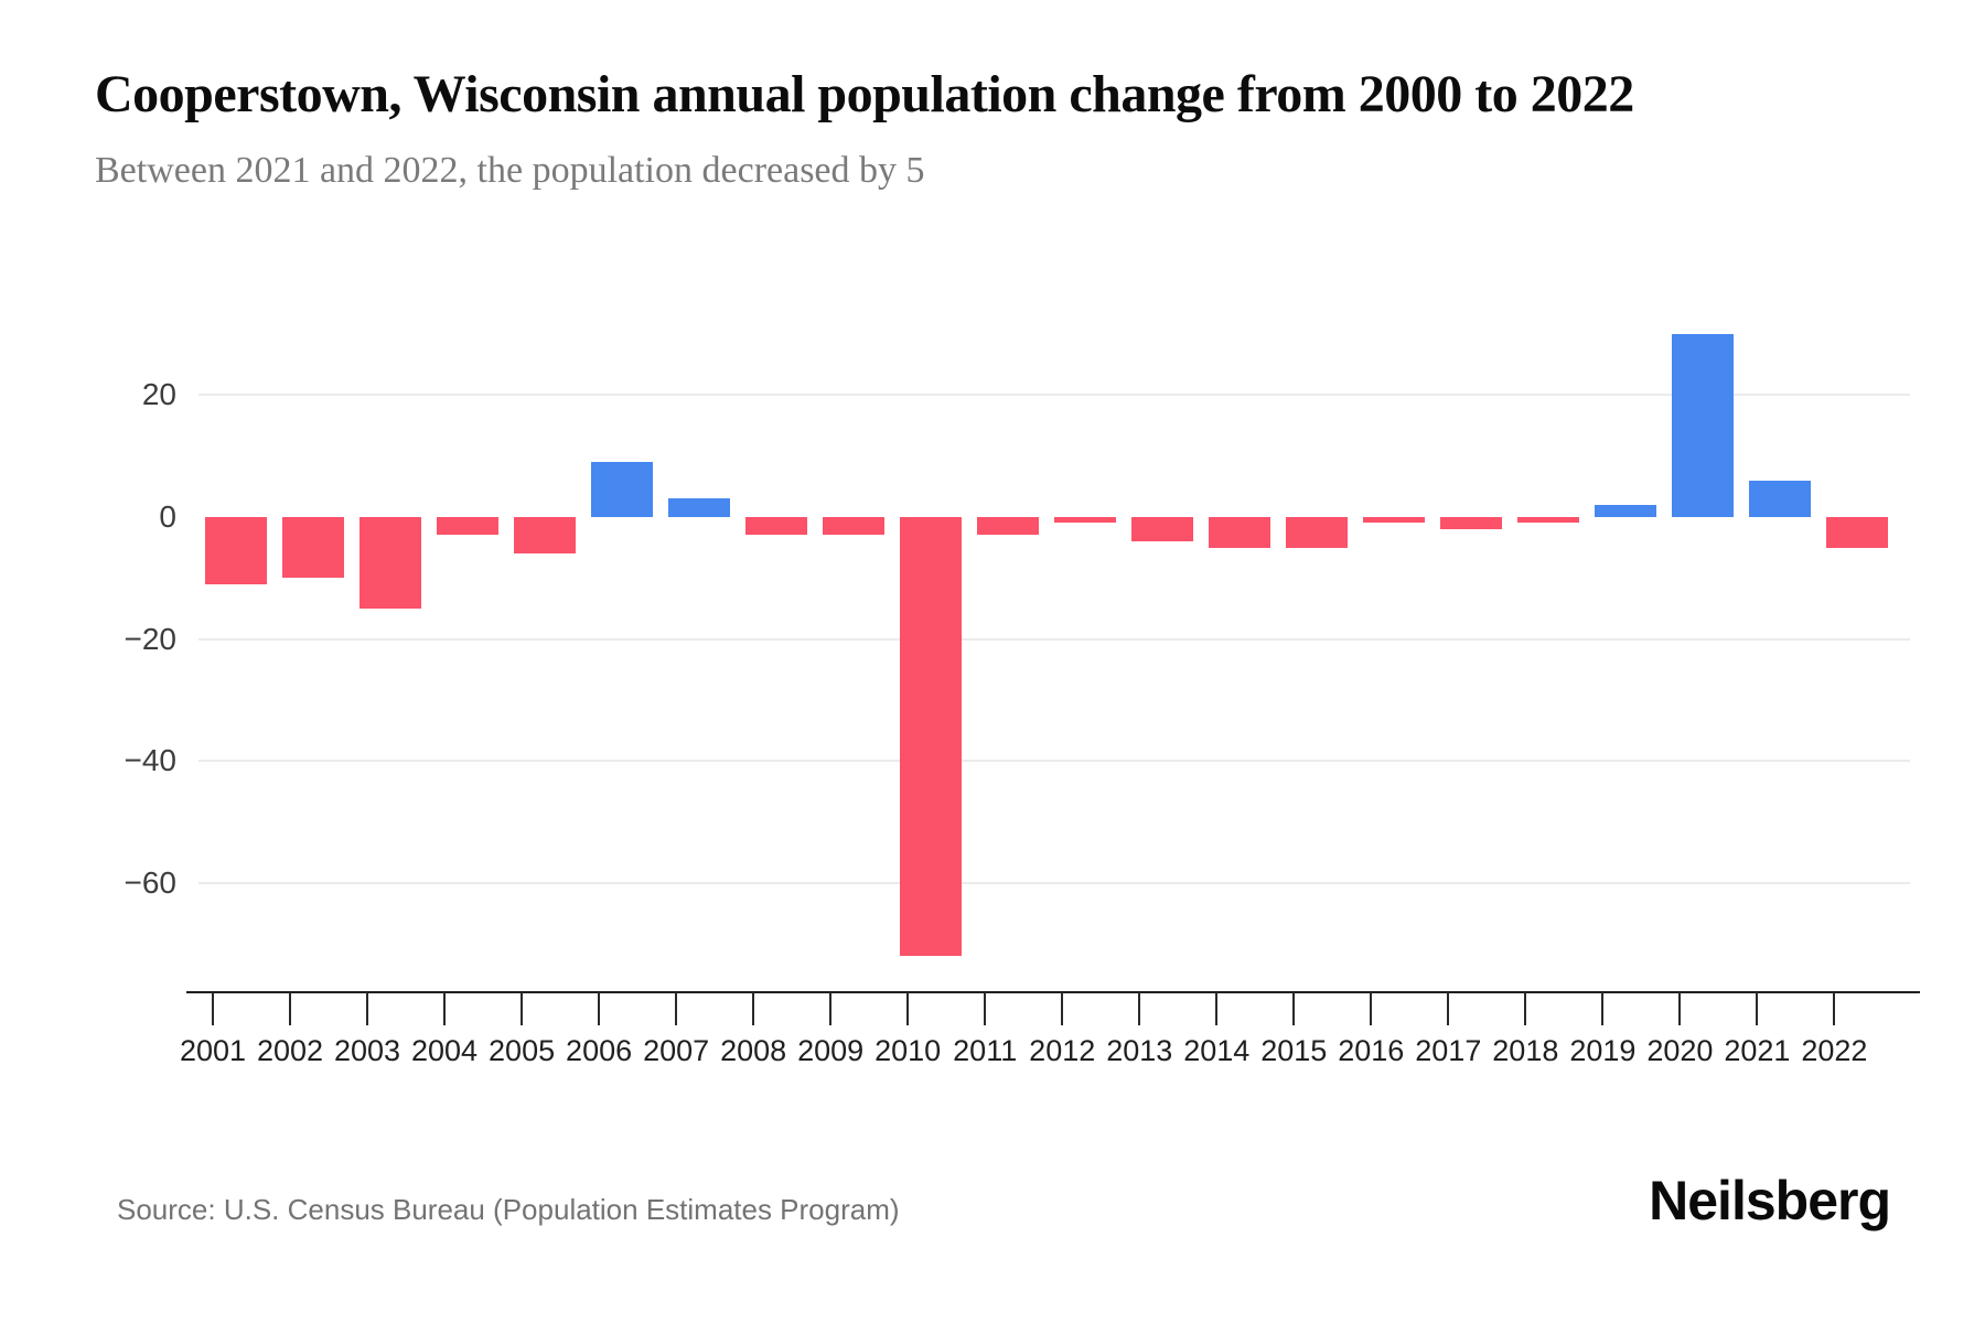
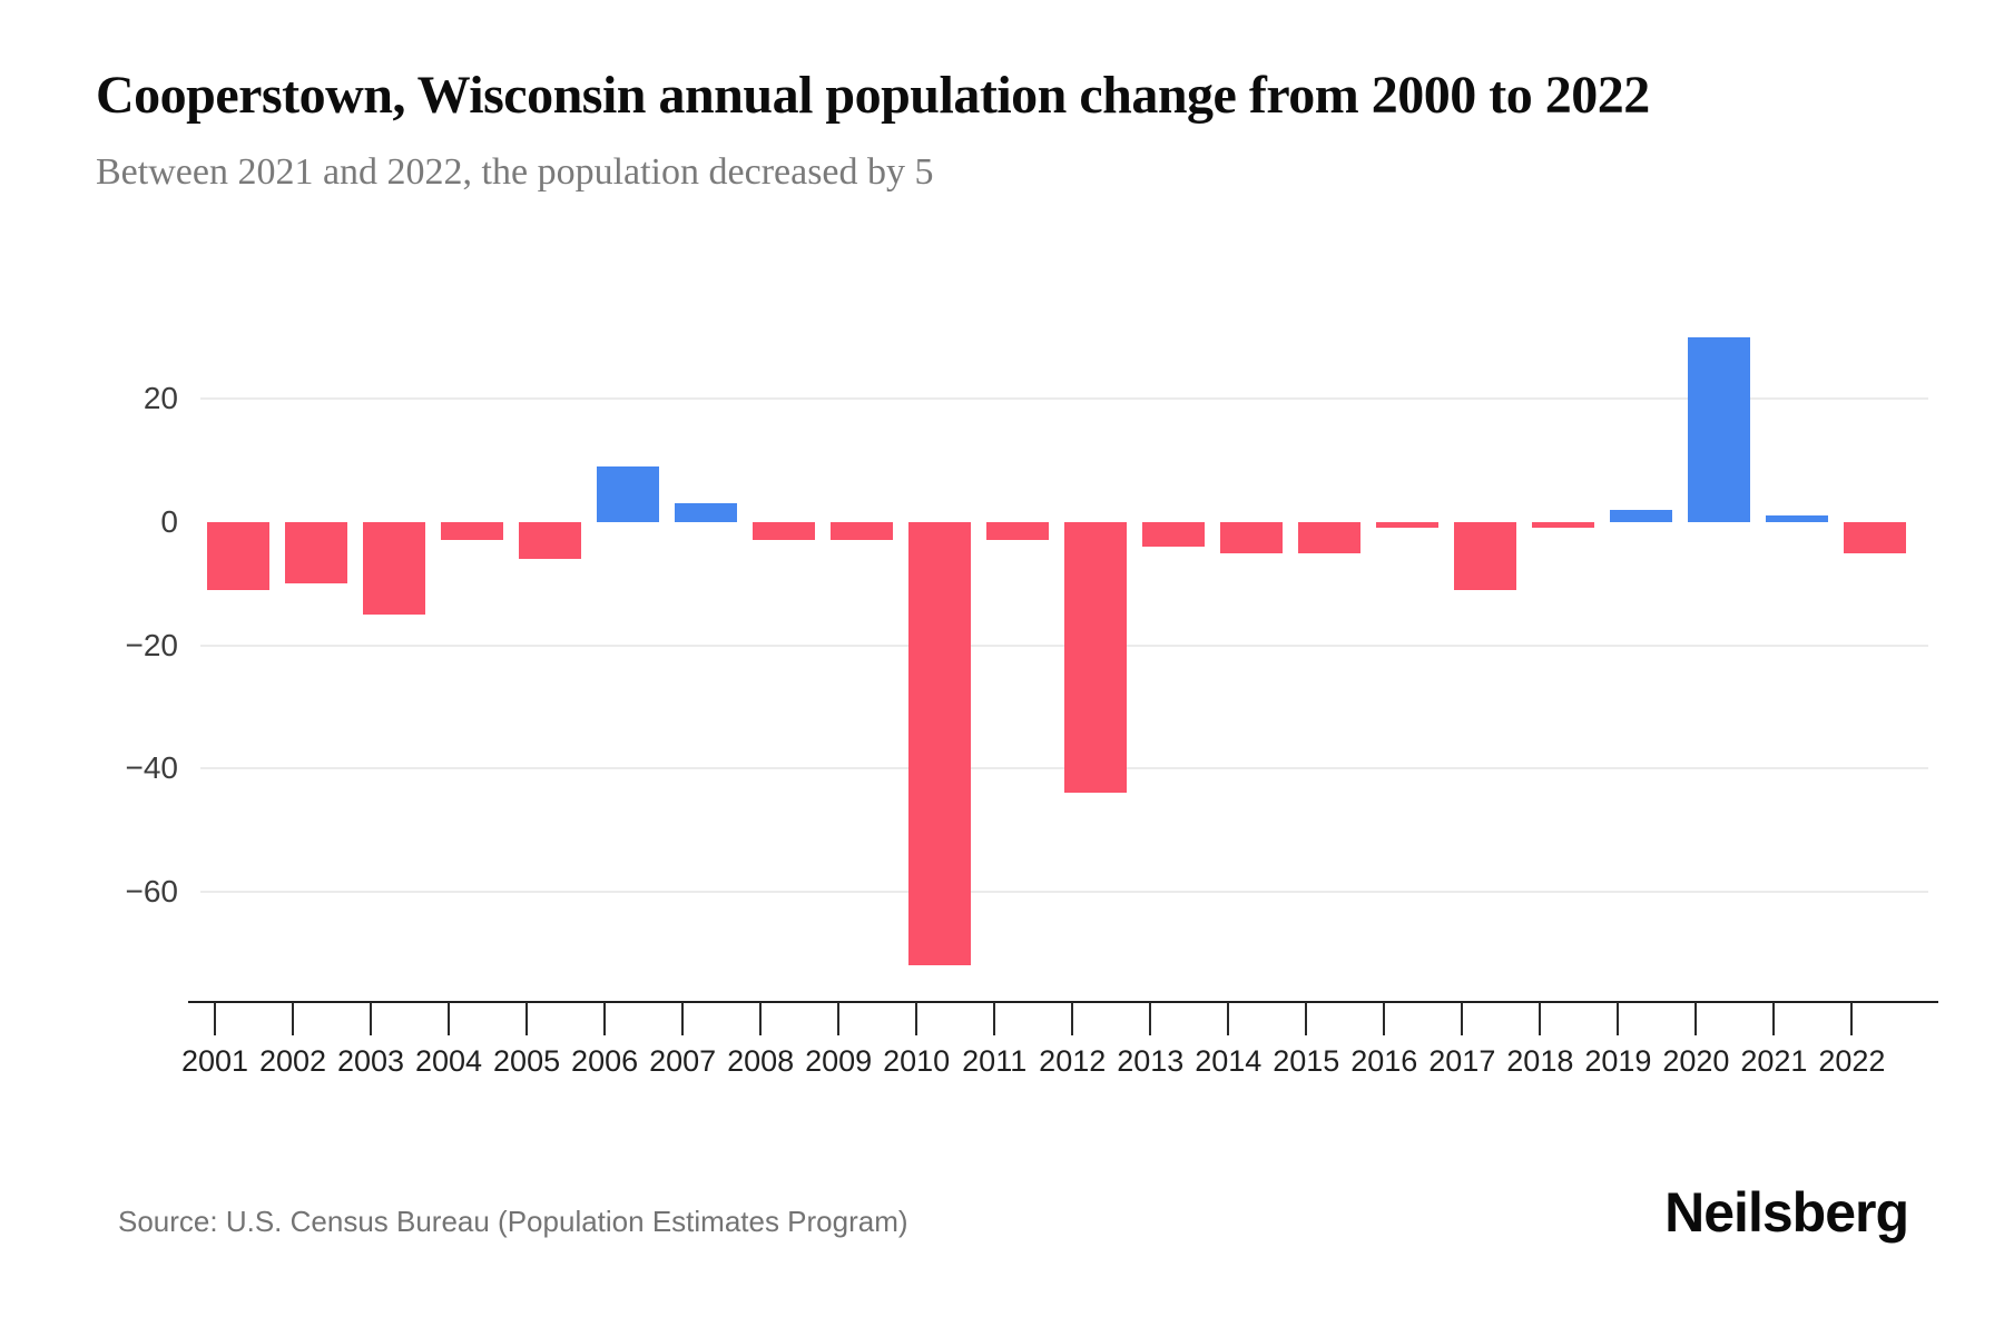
2012: -1 -> -44
2017: -2 -> -11
2021: 6 -> 1
